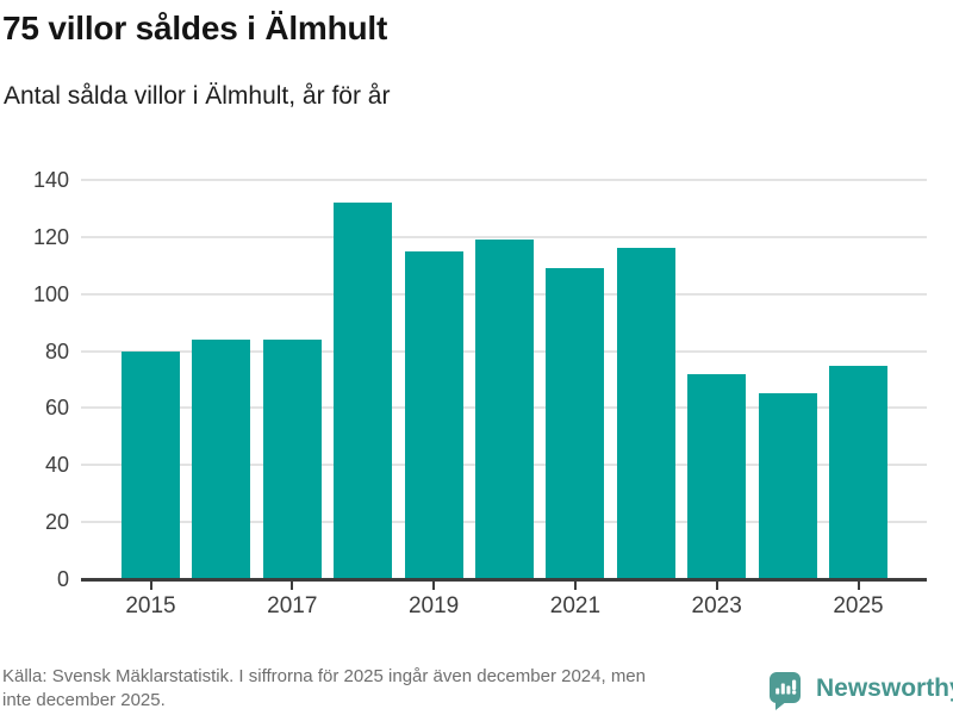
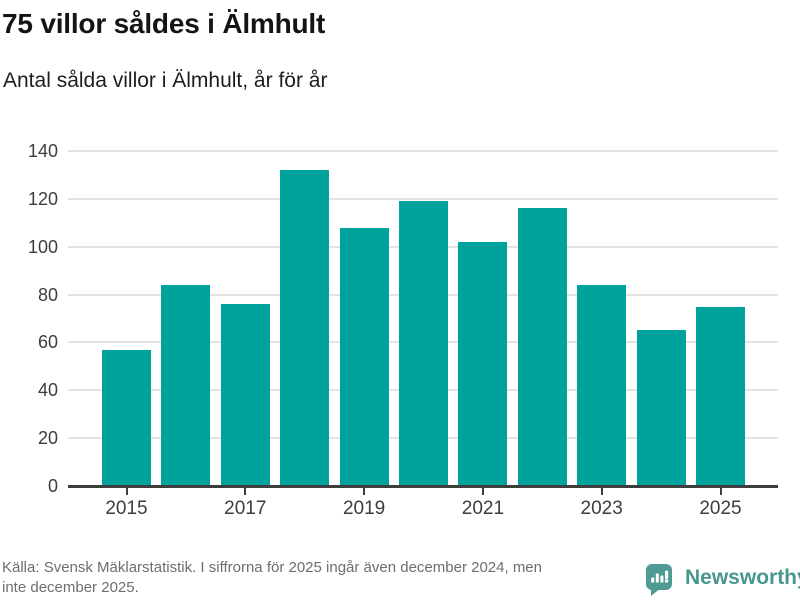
2015: 80 -> 57
2017: 84 -> 76
2019: 115 -> 108
2021: 109 -> 102
2023: 72 -> 84
